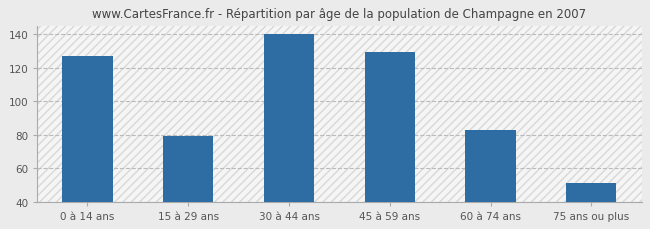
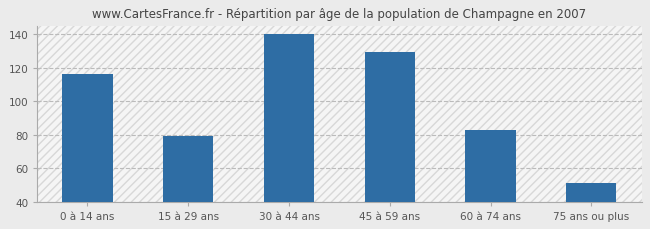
0 à 14 ans: 127 -> 116
